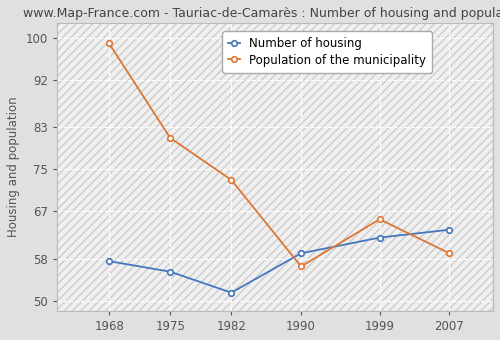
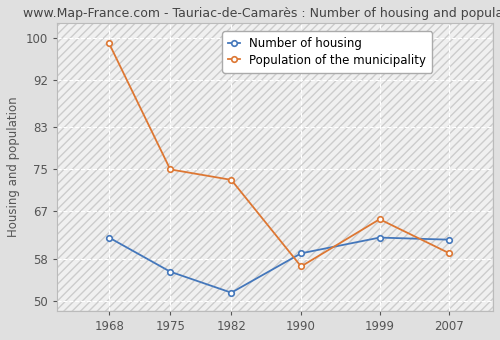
Number of housing/1968: 57.5 -> 62.0
Population of the municipality/1975: 81.0 -> 75.0
Number of housing/2007: 63.5 -> 61.6
